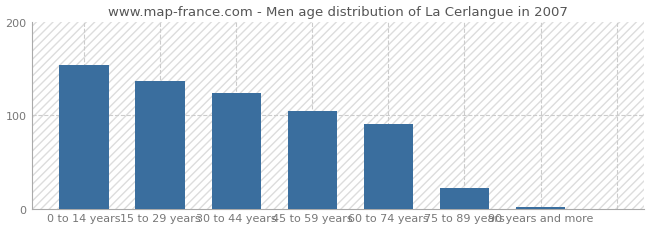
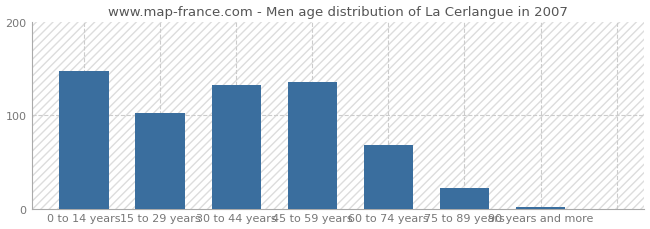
0 to 14 years: 154 -> 147
15 to 29 years: 136 -> 102
30 to 44 years: 124 -> 132
45 to 59 years: 104 -> 135
60 to 74 years: 90 -> 68
